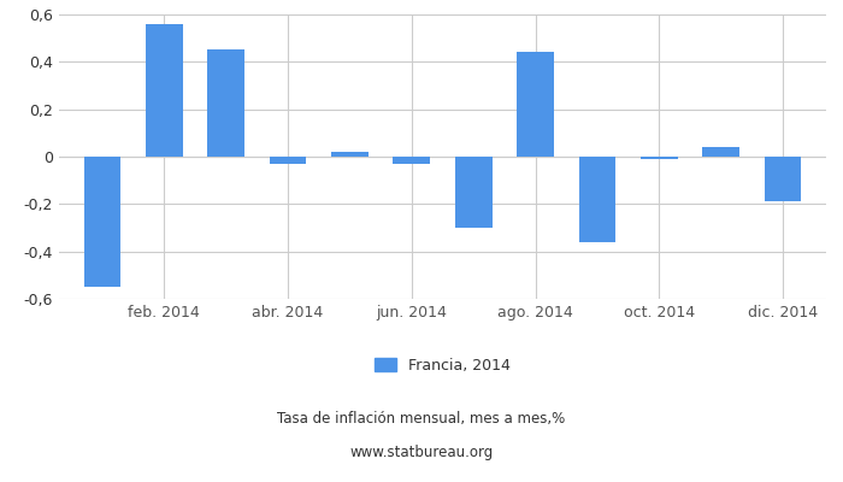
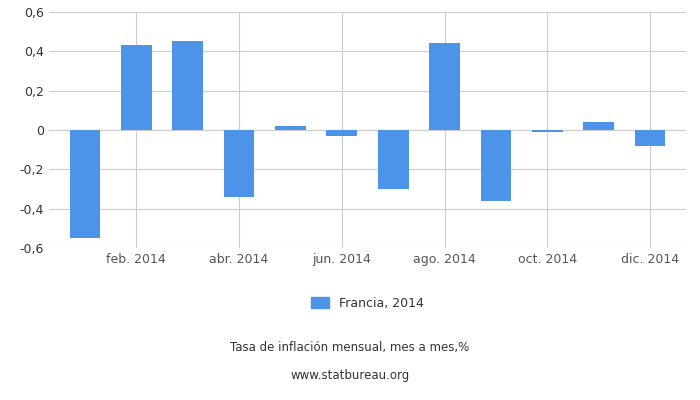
feb. 2014: 0,56 -> 0,43
abr. 2014: -0,03 -> -0,34
dic. 2014: -0,19 -> -0,08
